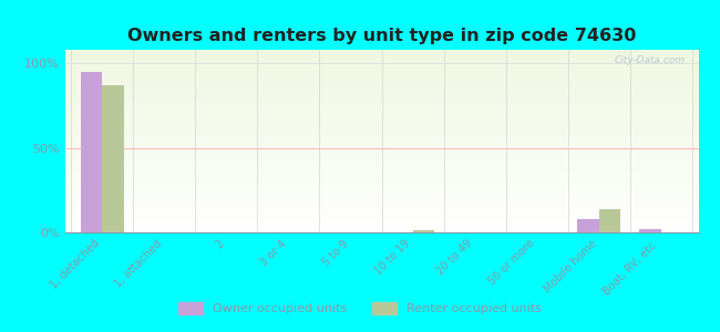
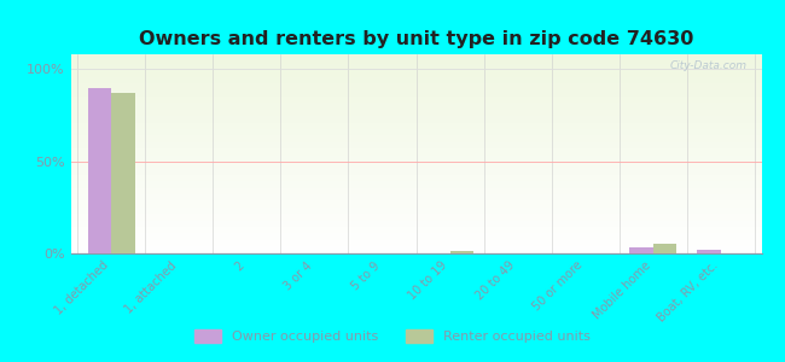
Owner occupied units/1, detached: 95% -> 90%
Owner occupied units/Mobile home: 8% -> 3%
Renter occupied units/Mobile home: 14% -> 5%
